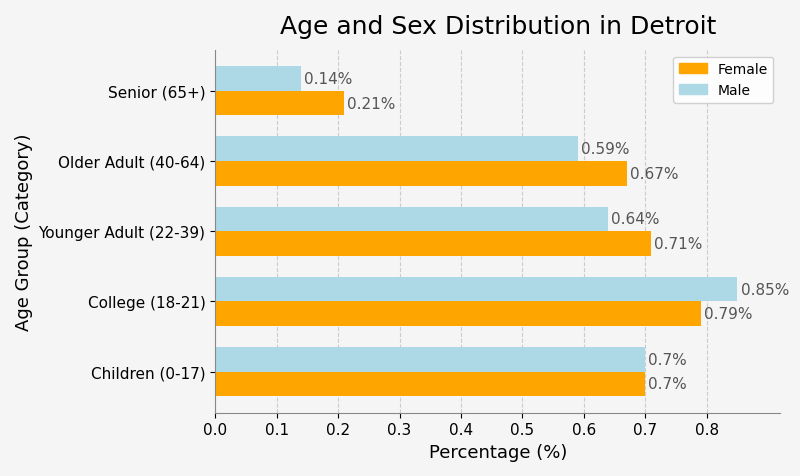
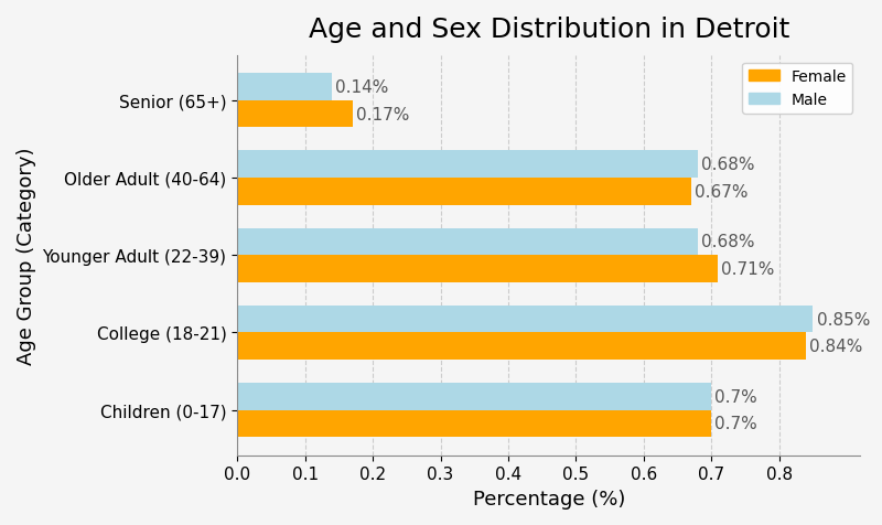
Female/Senior (65+): 0.21% -> 0.17%
Male/Older Adult (40-64): 0.59% -> 0.68%
Male/Younger Adult (22-39): 0.64% -> 0.68%
Female/College (18-21): 0.79% -> 0.84%
